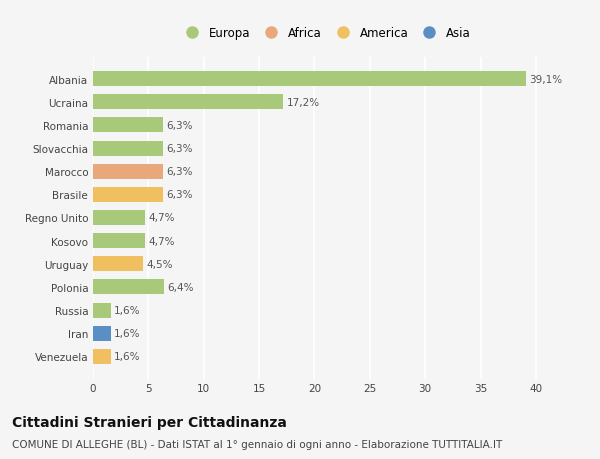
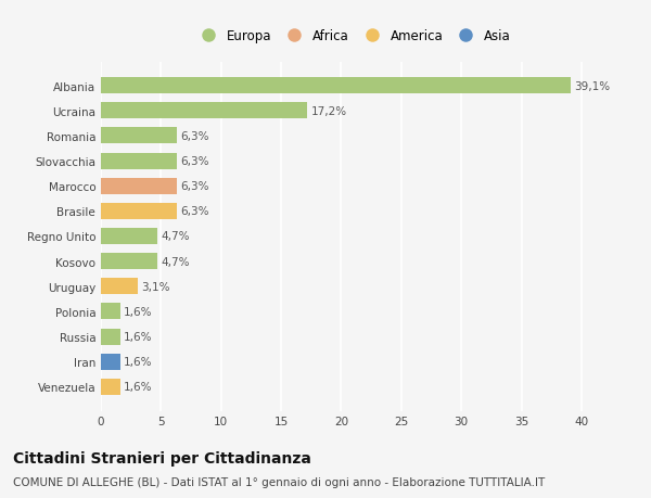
Uruguay: 4,5% -> 3,1%
Polonia: 6,4% -> 1,6%
